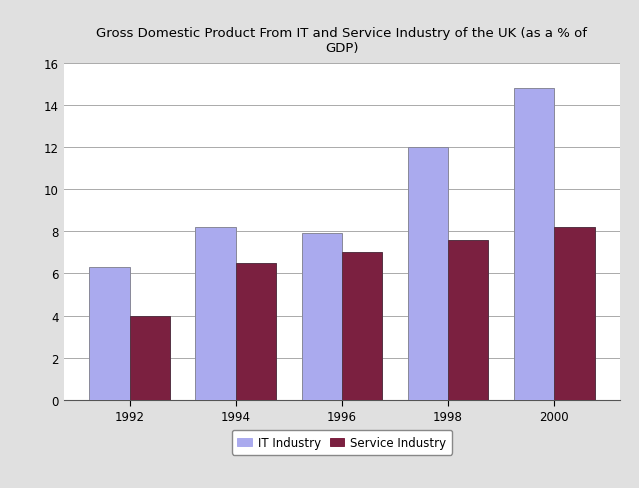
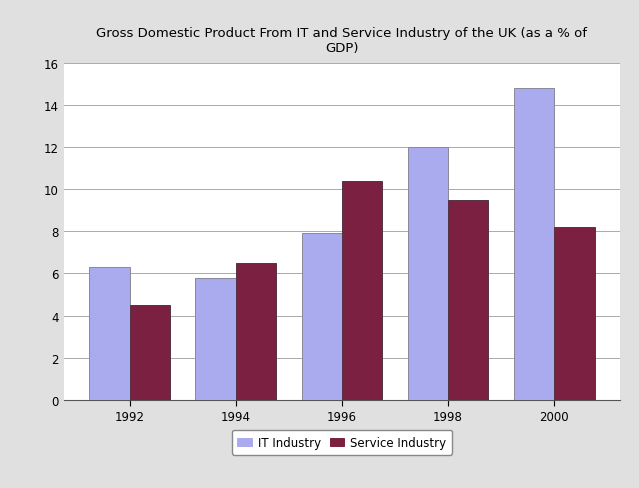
Service Industry/1992: 4.0 -> 4.5
IT Industry/1994: 8.2 -> 5.8
Service Industry/1996: 7.0 -> 10.4
Service Industry/1998: 7.6 -> 9.5
